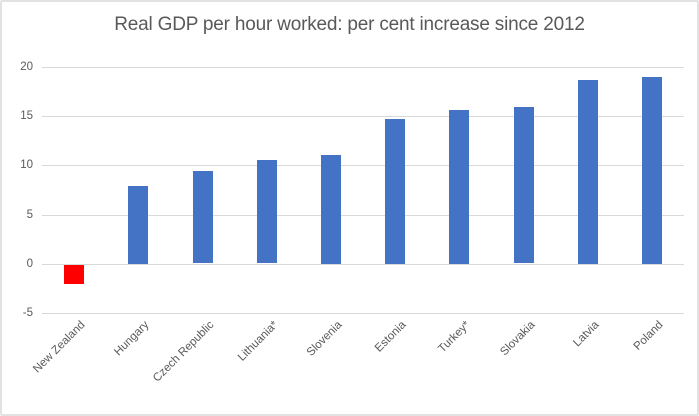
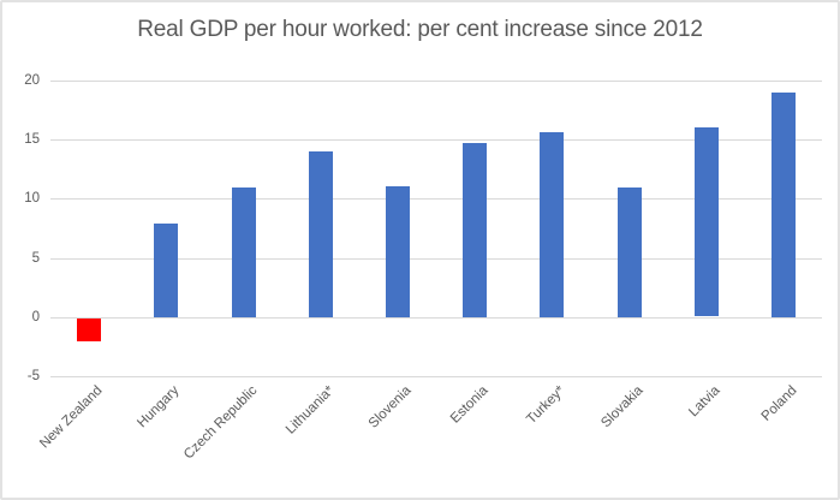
Czech Republic: 9 -> 11
Lithuania*: 10 -> 14
Slovakia: 16 -> 11
Latvia: 19 -> 16
